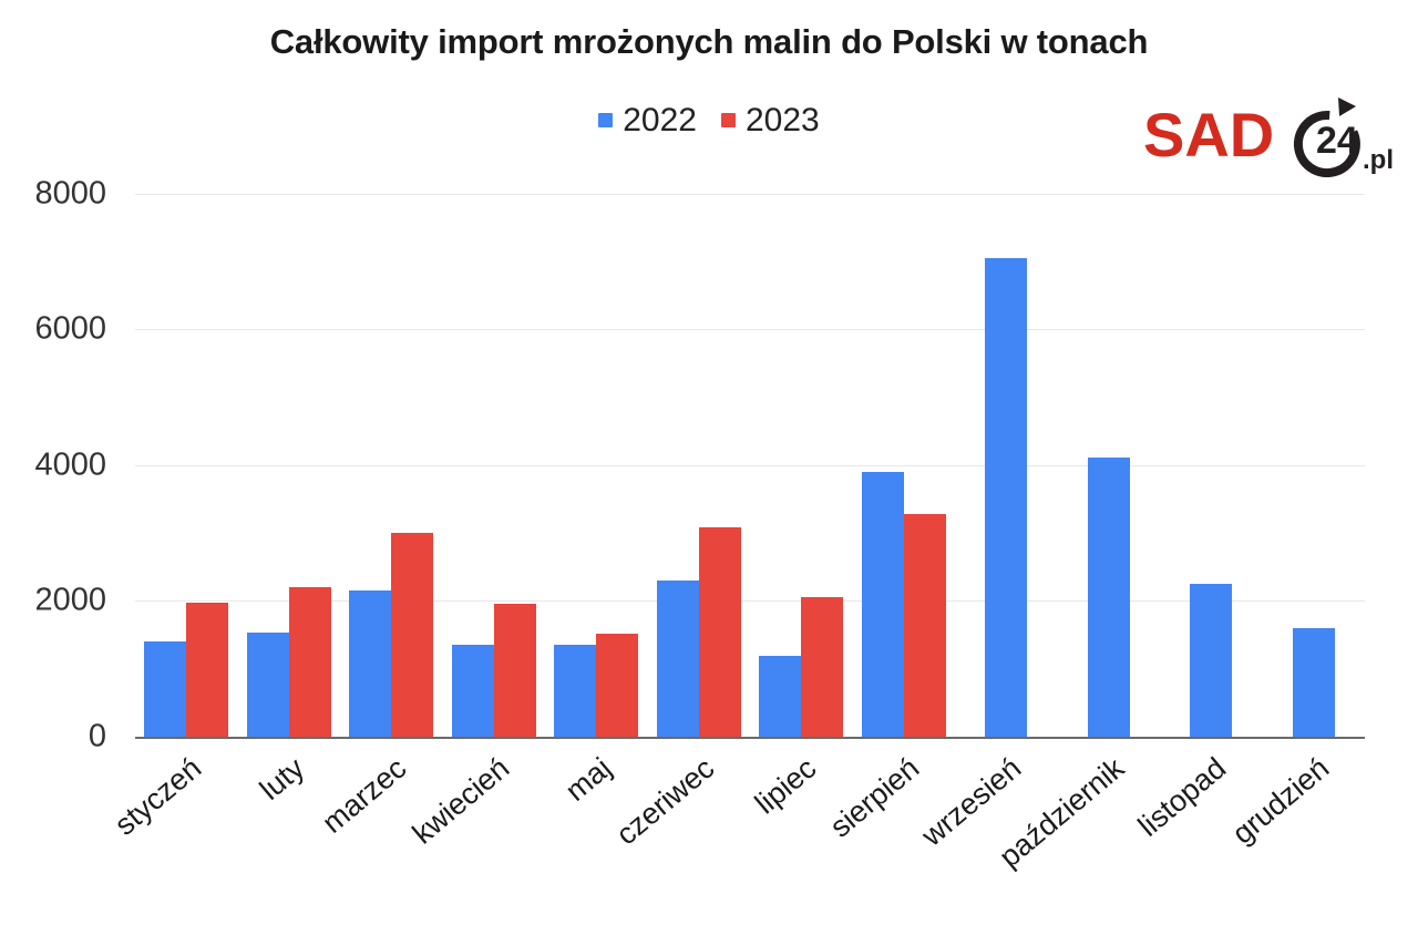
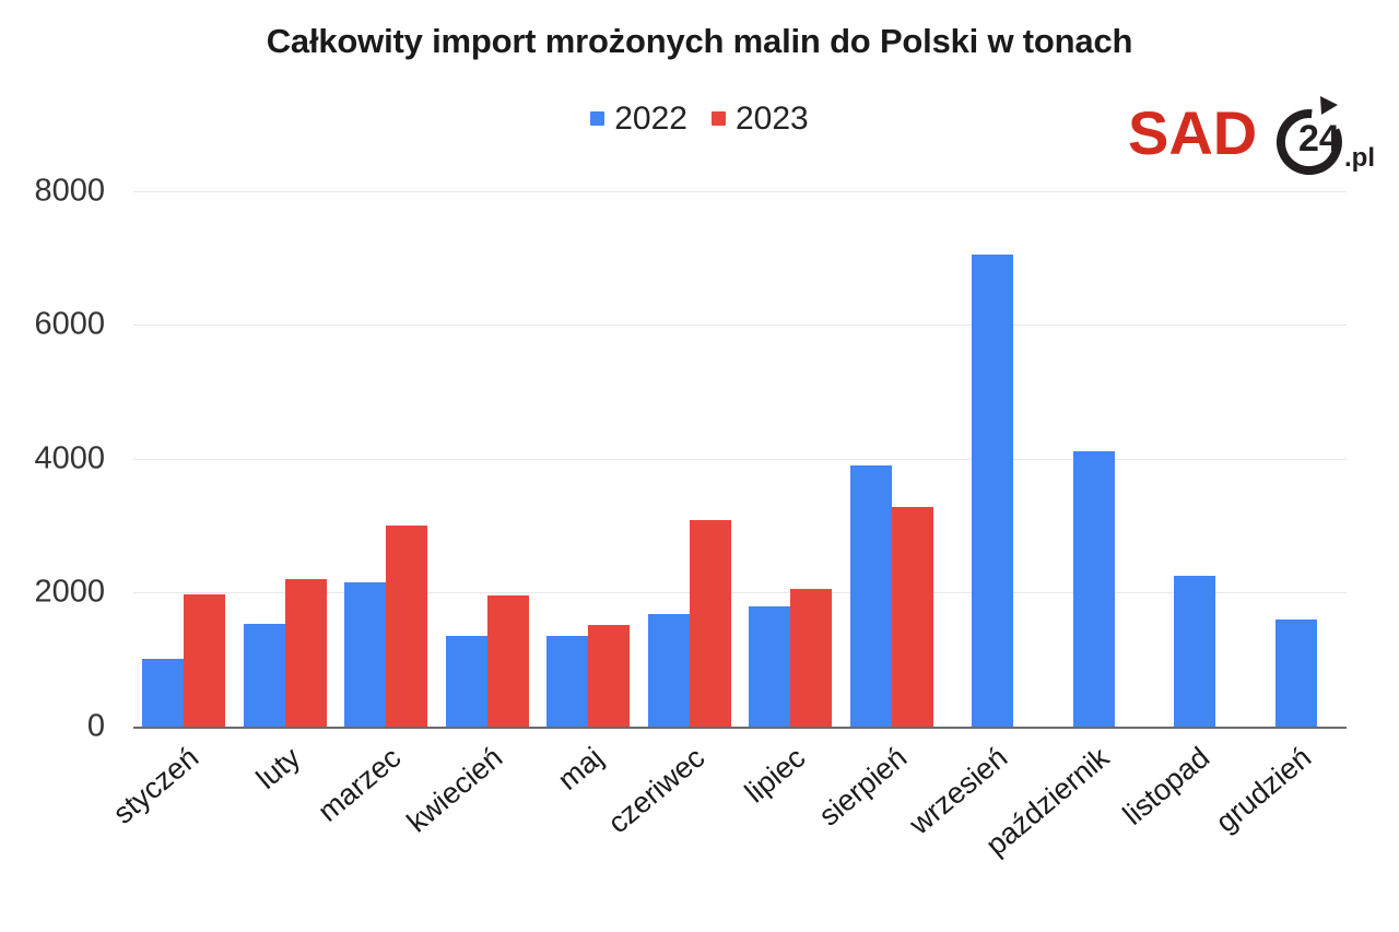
2022/styczeń: 1400 -> 1000
2022/czeriwec: 2300 -> 1700
2022/lipiec: 1200 -> 1800
